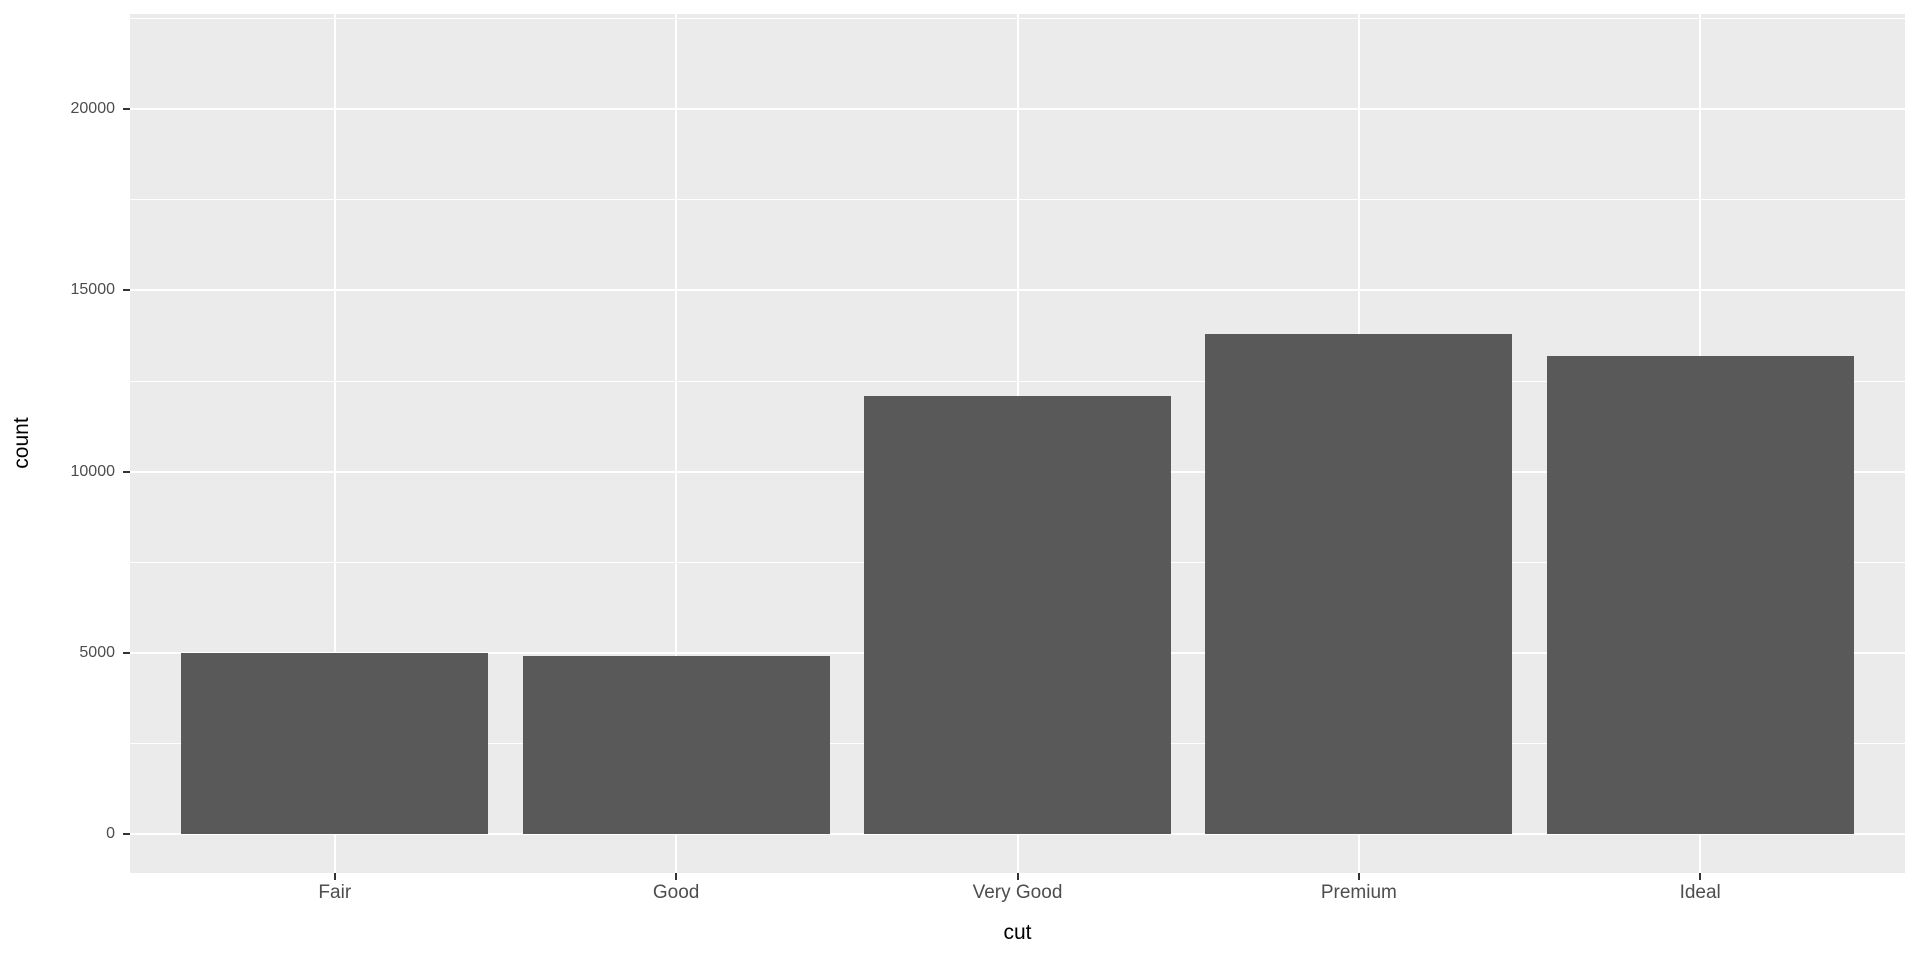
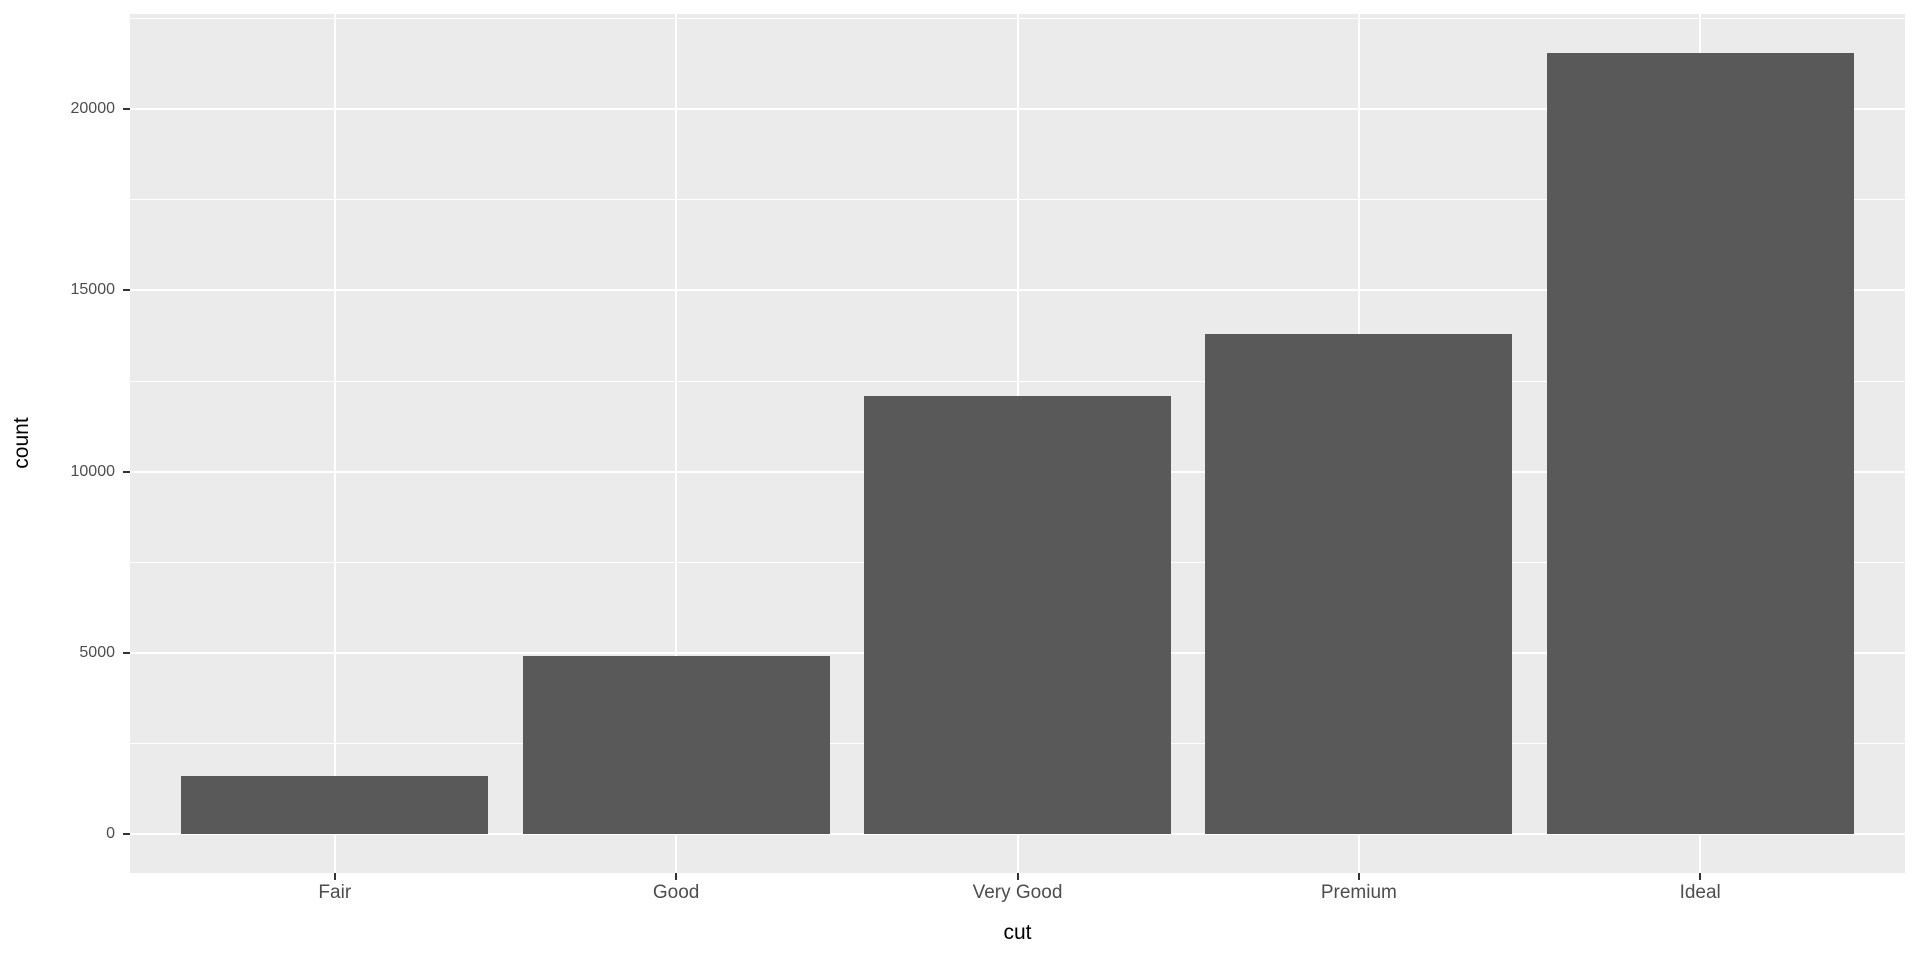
Fair: 5000 -> 1600
Ideal: 13200 -> 21600
